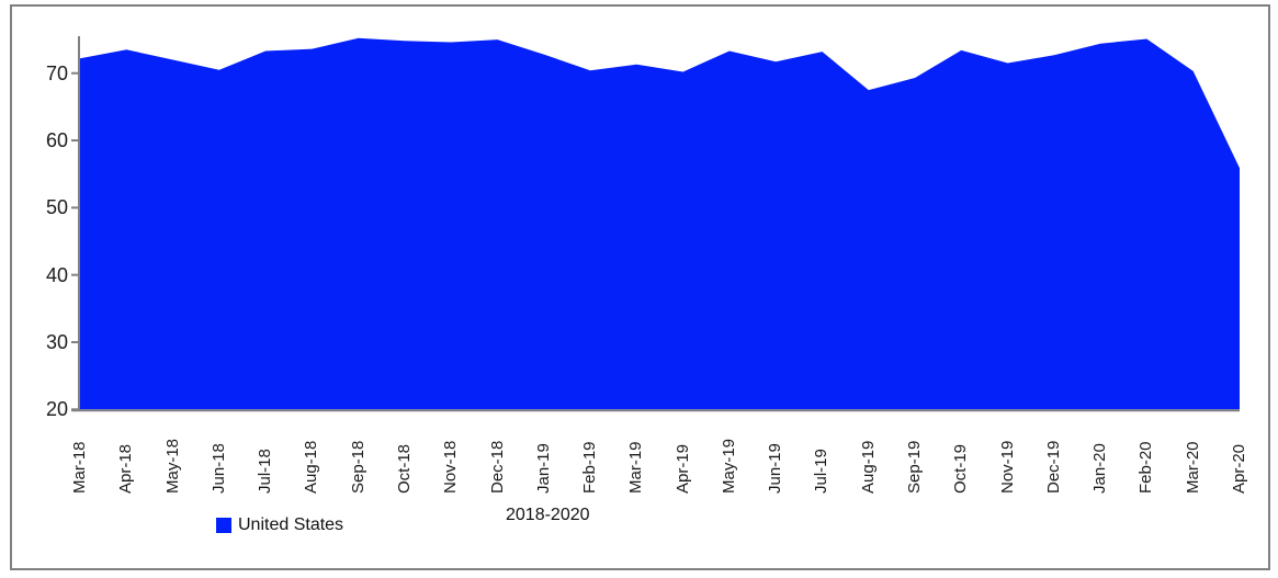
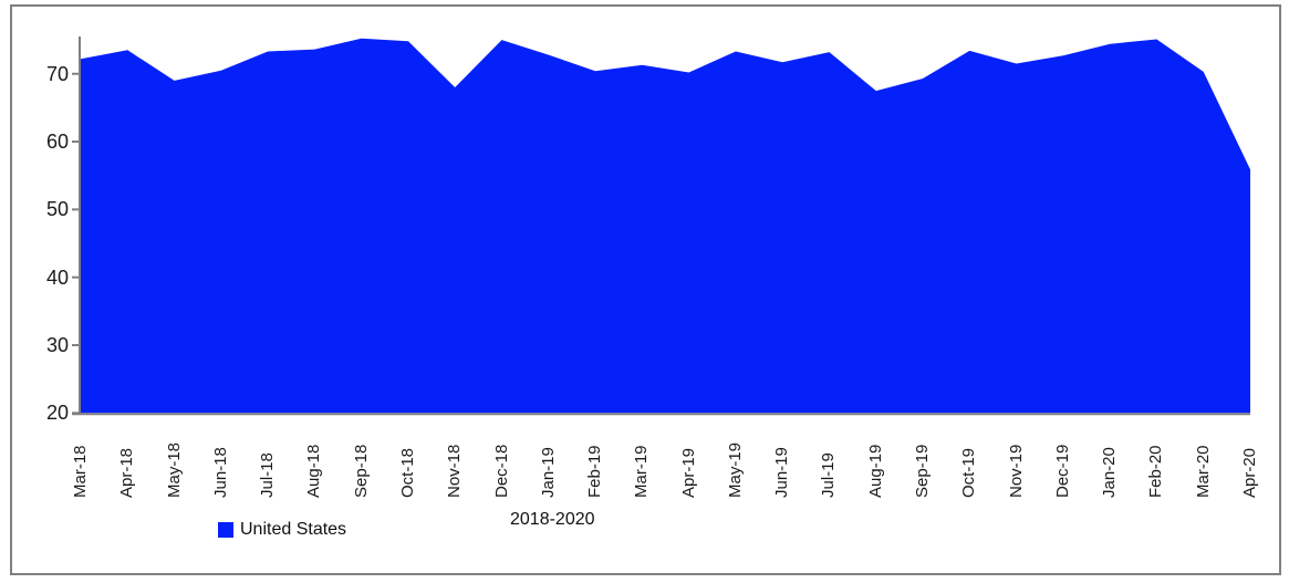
May-18: 72 -> 69
Nov-18: 75 -> 68
